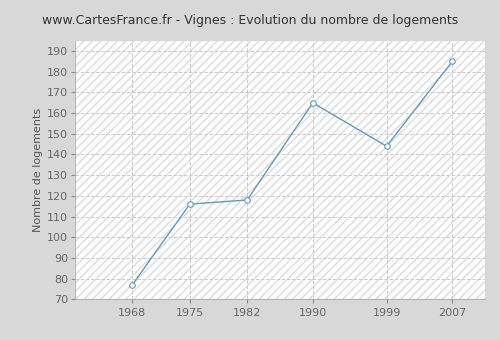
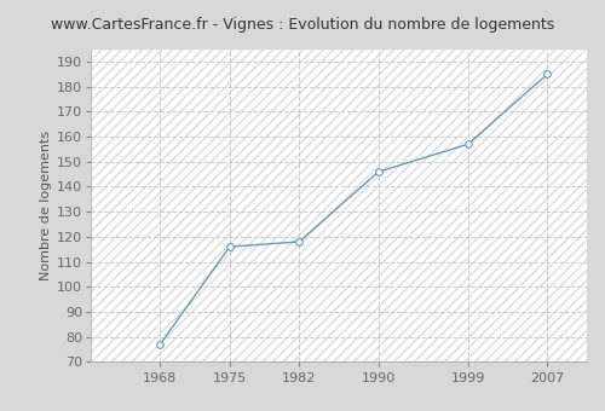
1990: 165 -> 146
1999: 144 -> 157
